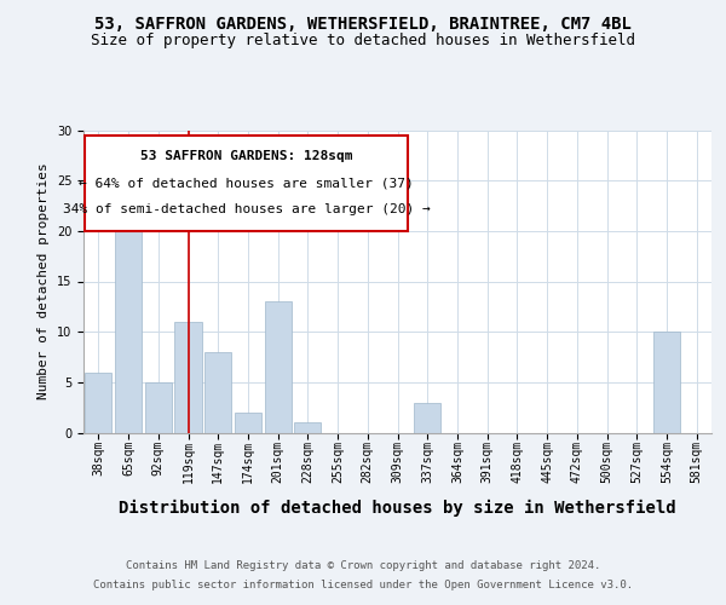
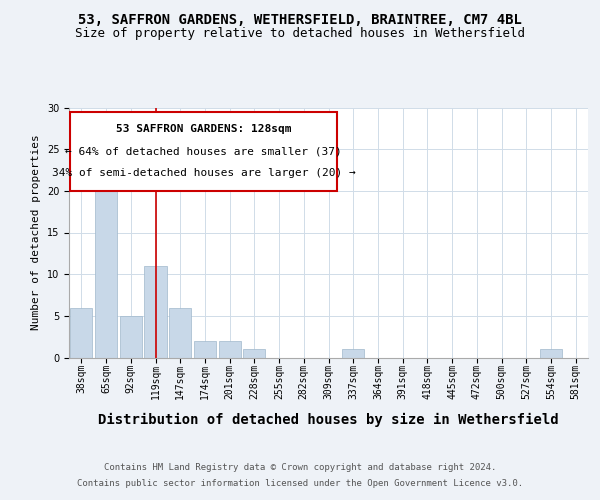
147sqm: 8 -> 6
201sqm: 13 -> 2
337sqm: 3 -> 1
554sqm: 10 -> 1
